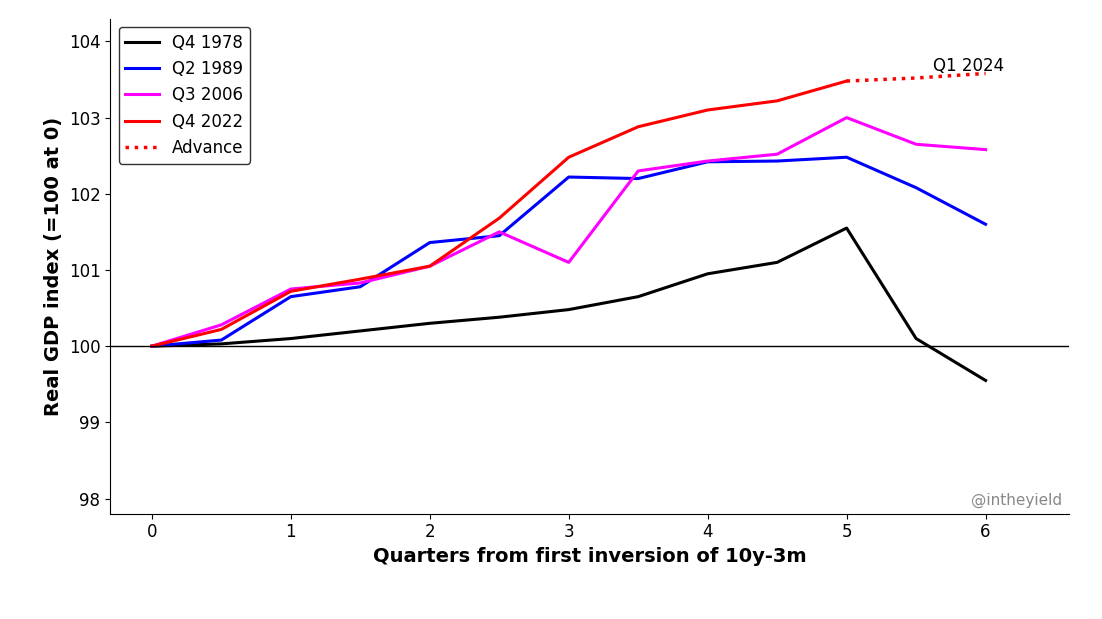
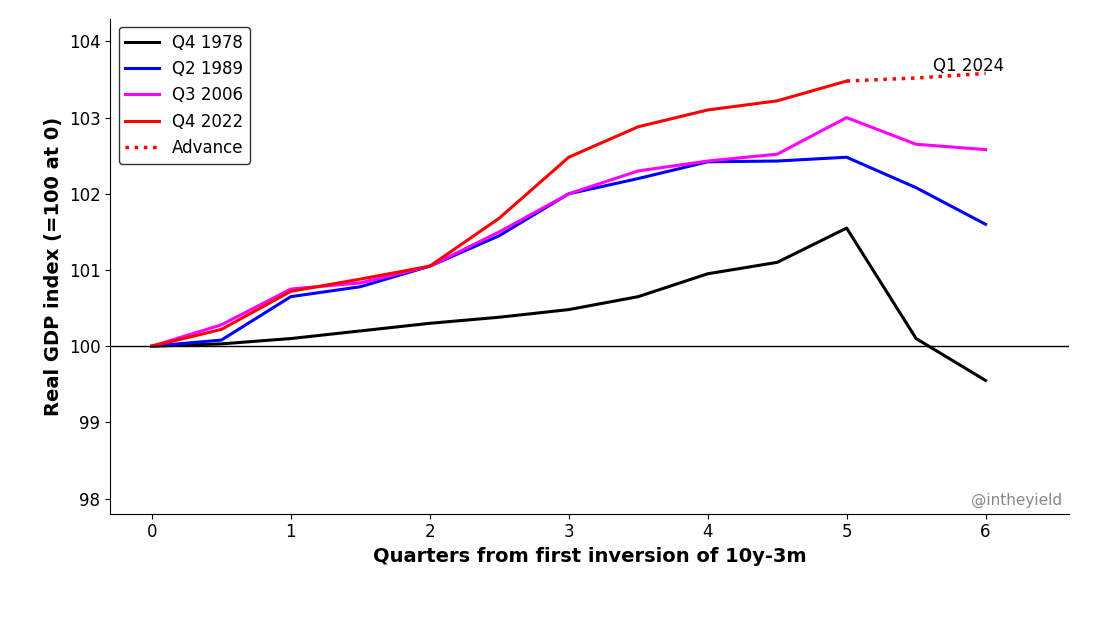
Q2 1989/2: 101.36 -> 101.05
Q2 1989/3: 102.22 -> 102.00
Q3 2006/3: 101.10 -> 102.00
